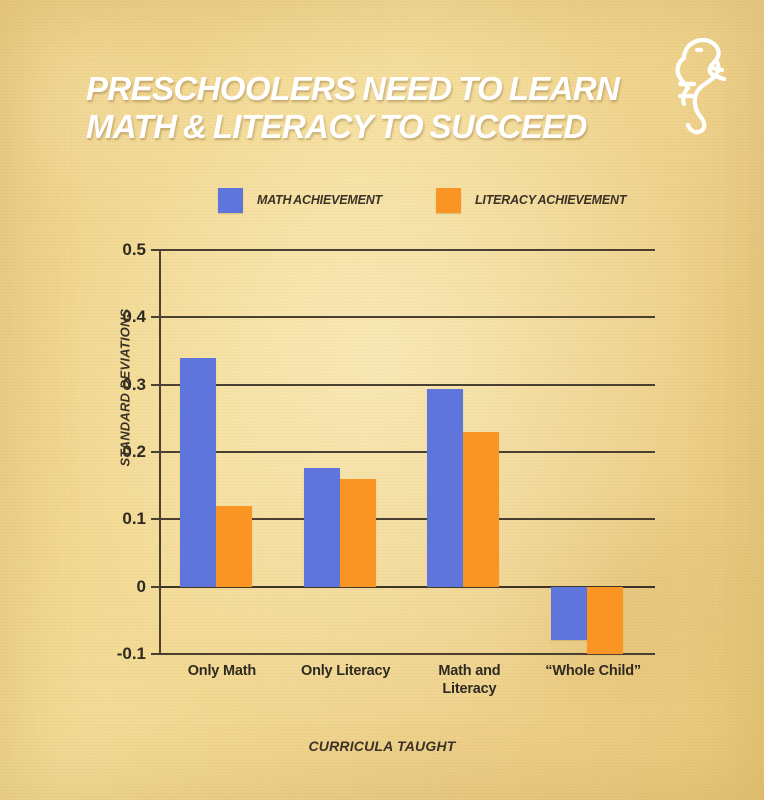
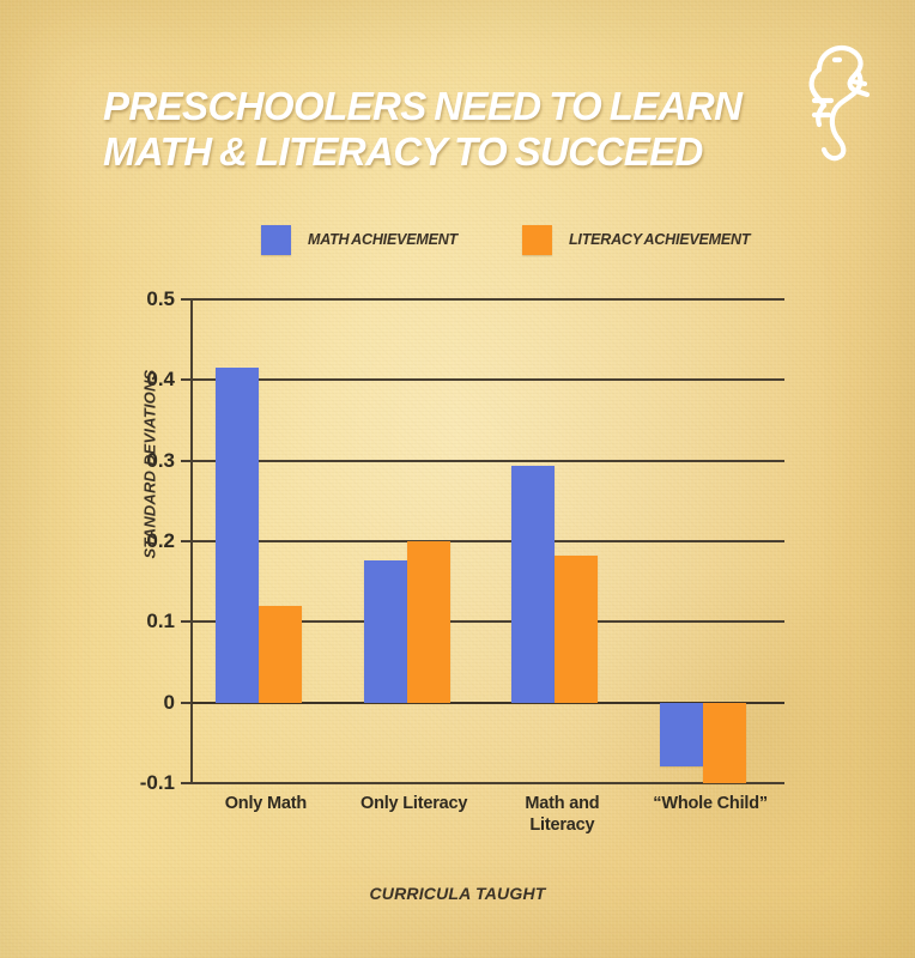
MATH ACHIEVEMENT/Only Math: 0.34 -> 0.41
LITERACY ACHIEVEMENT/Only Literacy: 0.16 -> 0.20
LITERACY ACHIEVEMENT/Math and Literacy: 0.23 -> 0.18
